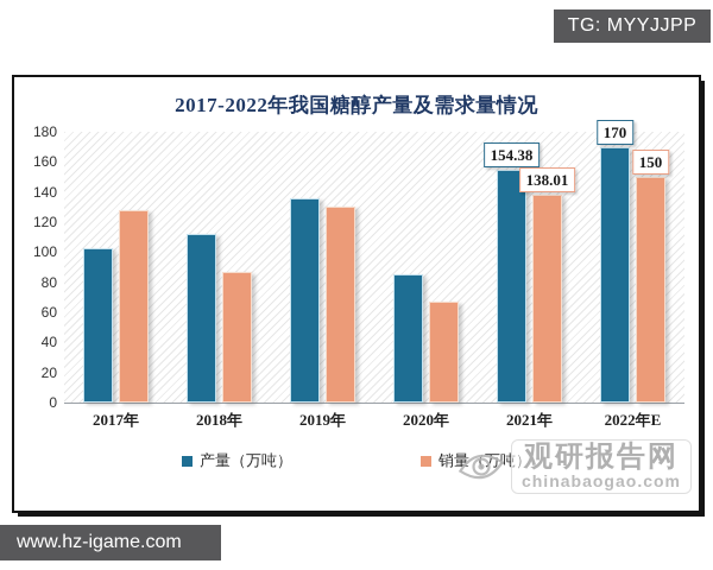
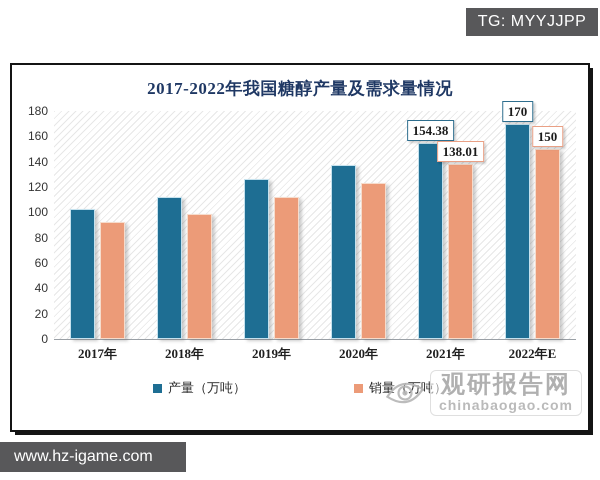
销量（万吨）/2017年: 128 -> 92
销量（万吨）/2018年: 87 -> 99
产量（万吨）/2019年: 136 -> 126
销量（万吨）/2019年: 130 -> 112
产量（万吨）/2020年: 85 -> 137
销量（万吨）/2020年: 67 -> 123
